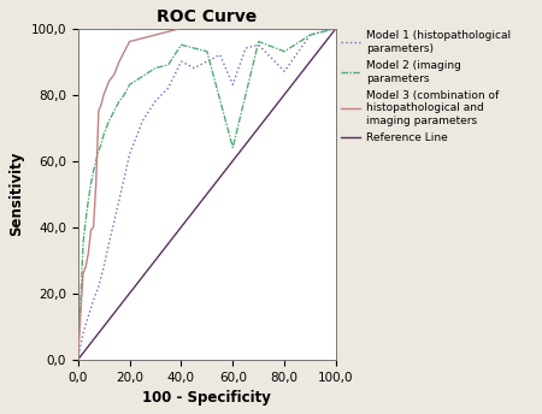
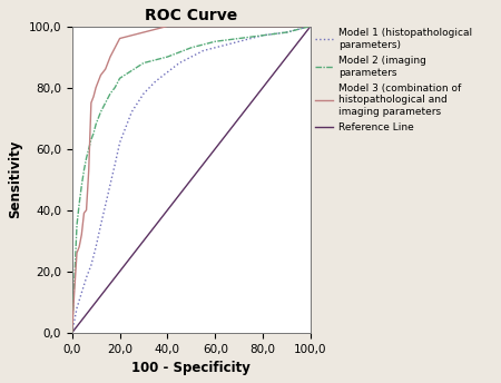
Model 1 (histopathological parameters)/40,0: 90 -> 85
Model 2 (imaging parameters/40,0: 95 -> 90
Model 1 (histopathological parameters)/60,0: 83 -> 93
Model 2 (imaging parameters/60,0: 64 -> 95
Model 1 (histopathological parameters)/80,0: 87 -> 97
Model 2 (imaging parameters/80,0: 93 -> 97
